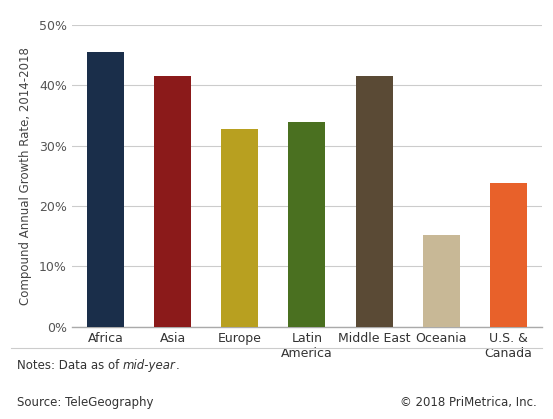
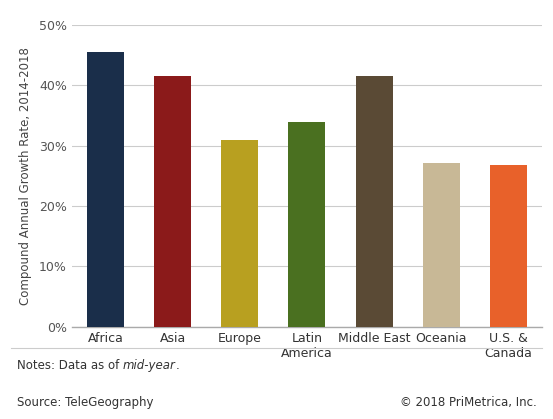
Europe: 32.8% -> 31.0%
Oceania: 15.2% -> 27.2%
U.S. & Canada: 23.8% -> 26.8%
